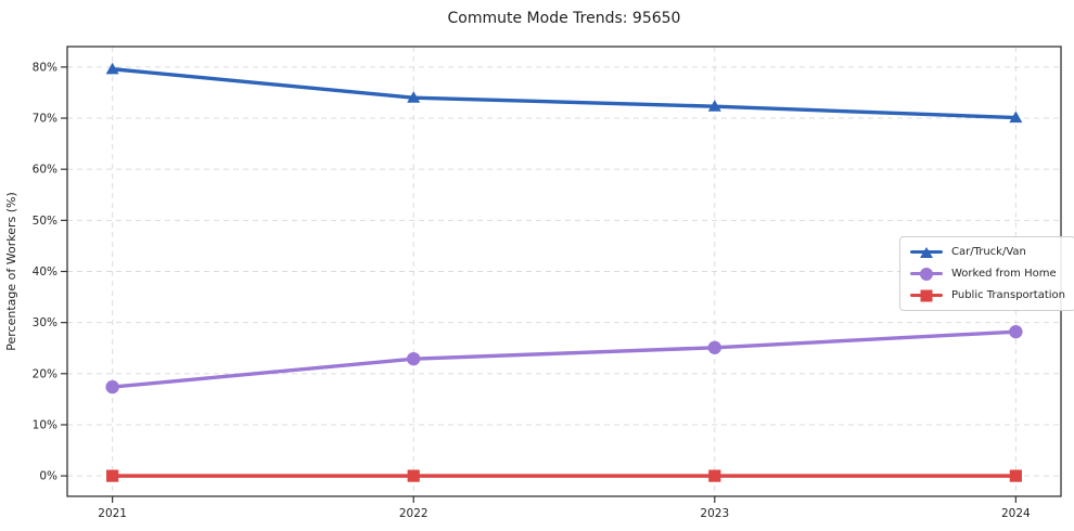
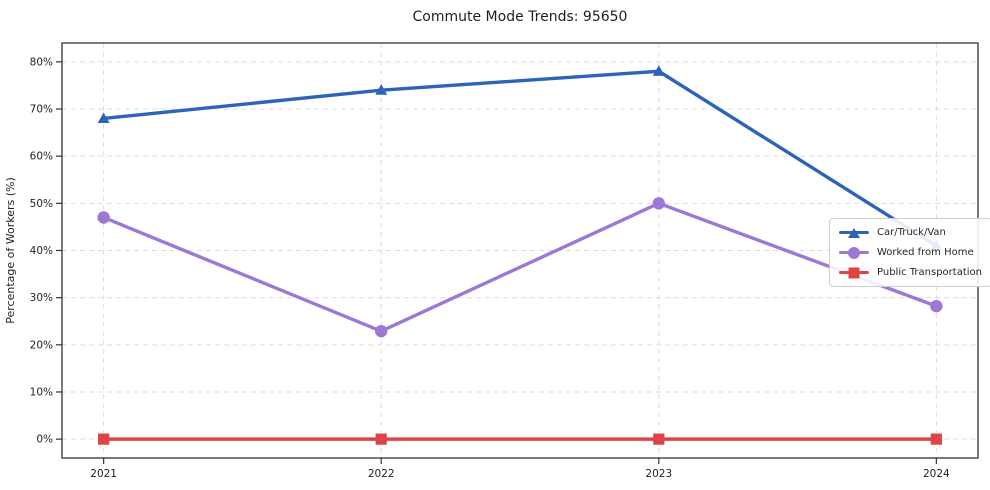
Car/Truck/Van/2021: 80% -> 68%
Worked from Home/2021: 17% -> 47%
Car/Truck/Van/2023: 72% -> 78%
Worked from Home/2023: 25% -> 50%
Car/Truck/Van/2024: 70% -> 41%
